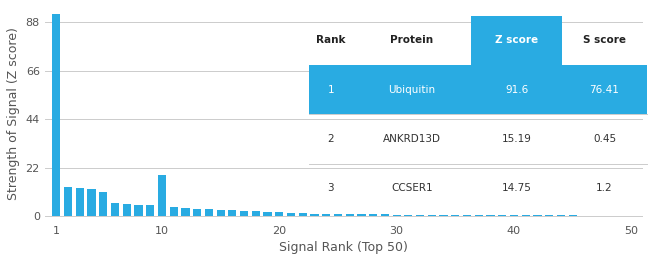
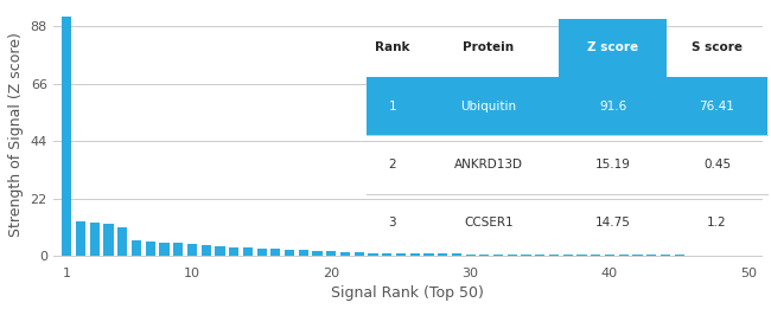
10: 18.5 -> 4.8
